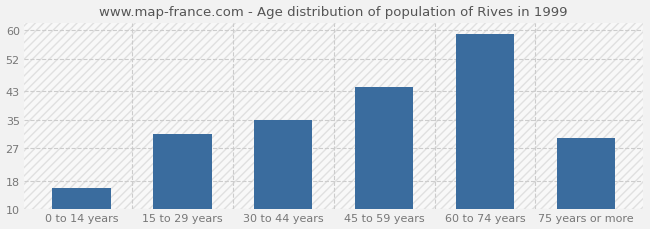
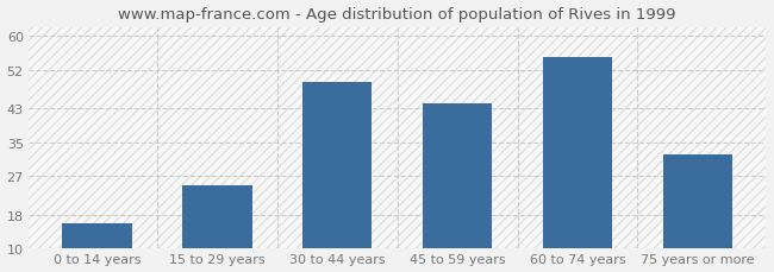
15 to 29 years: 31 -> 25
30 to 44 years: 35 -> 49
60 to 74 years: 59 -> 55
75 years or more: 30 -> 32
